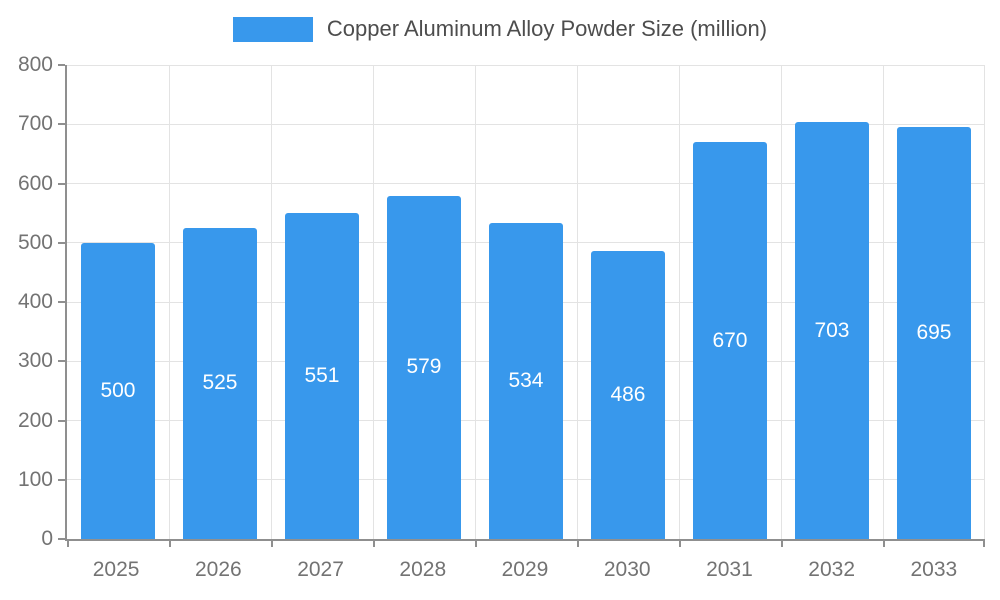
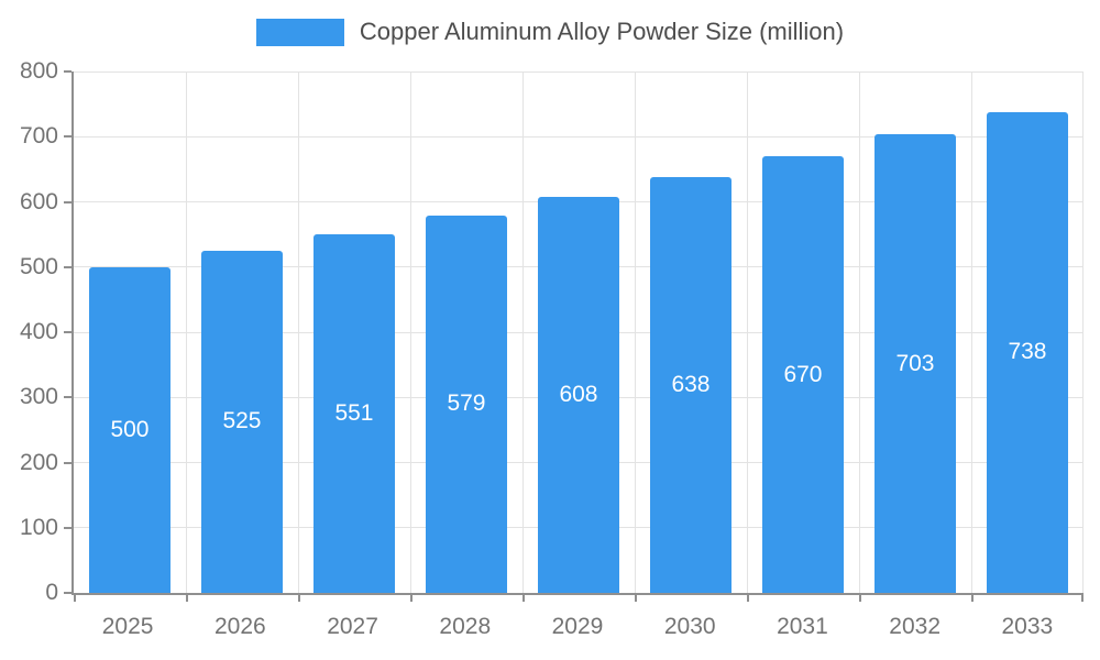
2029: 534 -> 608
2030: 486 -> 638
2033: 695 -> 738
